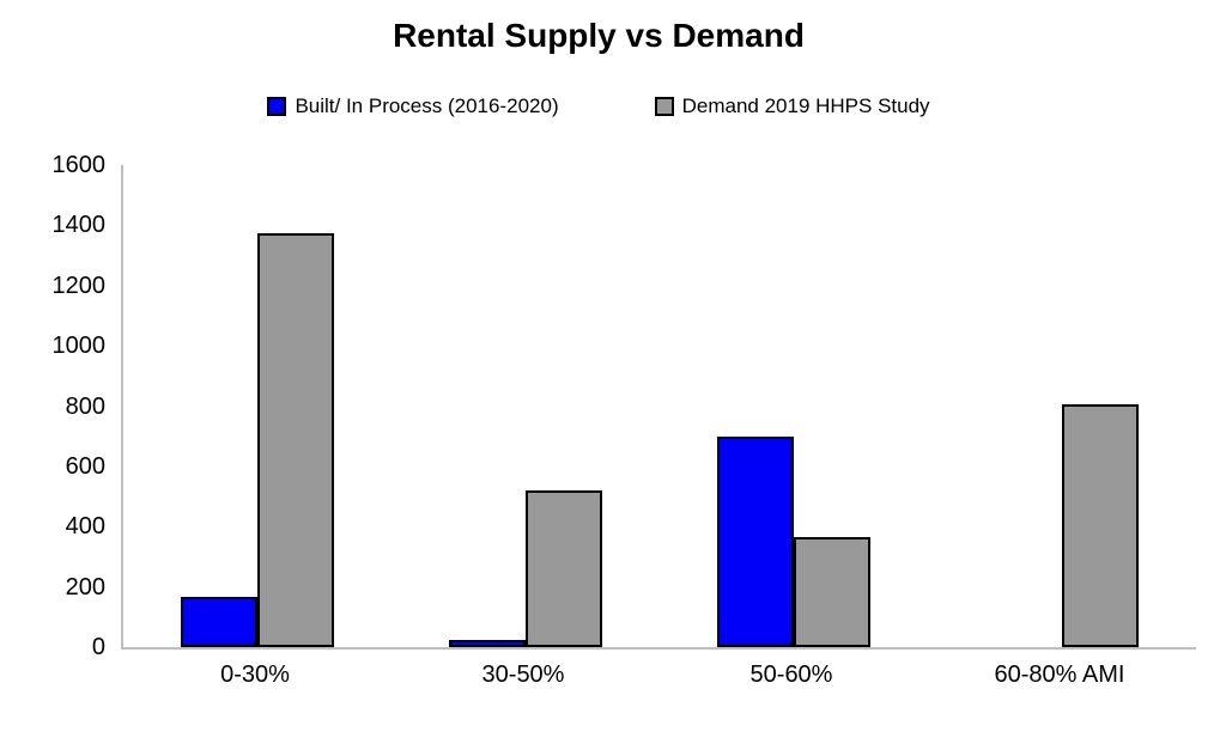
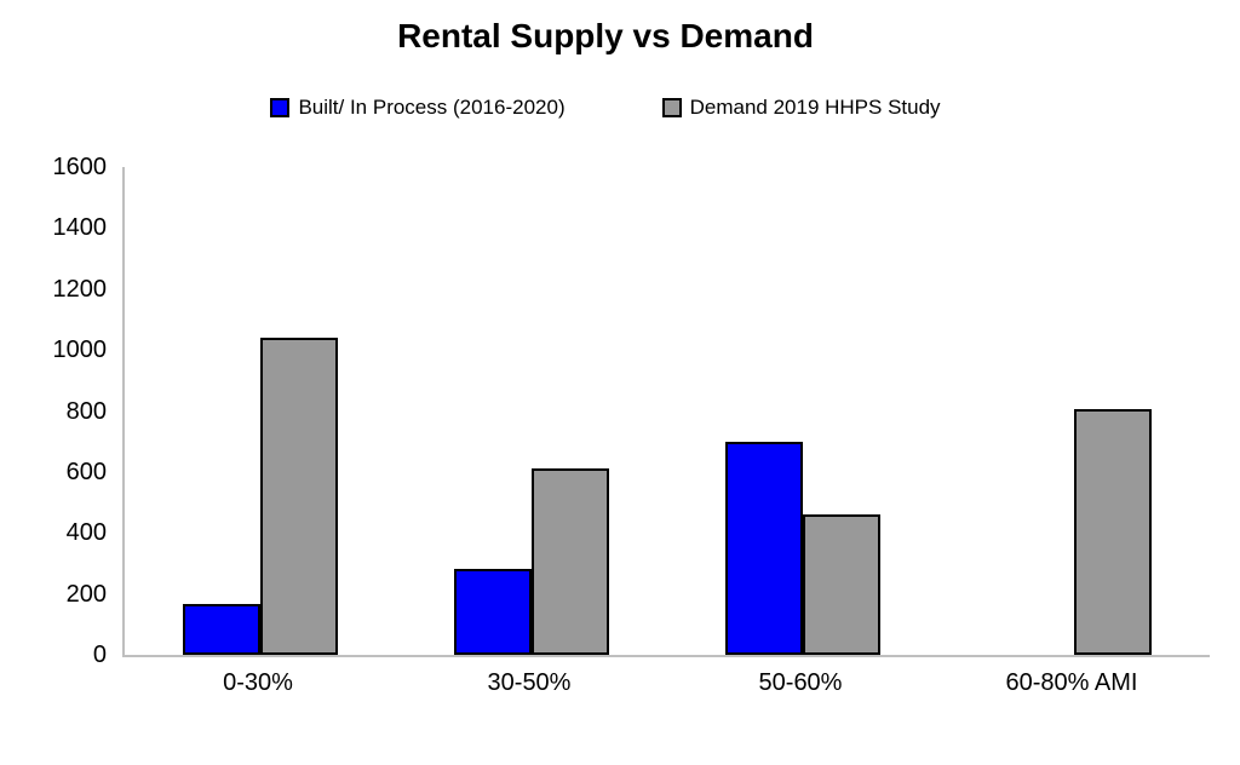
Demand 2019 HHPS Study/0-30%: 1380 -> 1040
Built/ In Process (2016-2020)/30-50%: 20 -> 280
Demand 2019 HHPS Study/30-50%: 520 -> 610
Demand 2019 HHPS Study/50-60%: 360 -> 460
